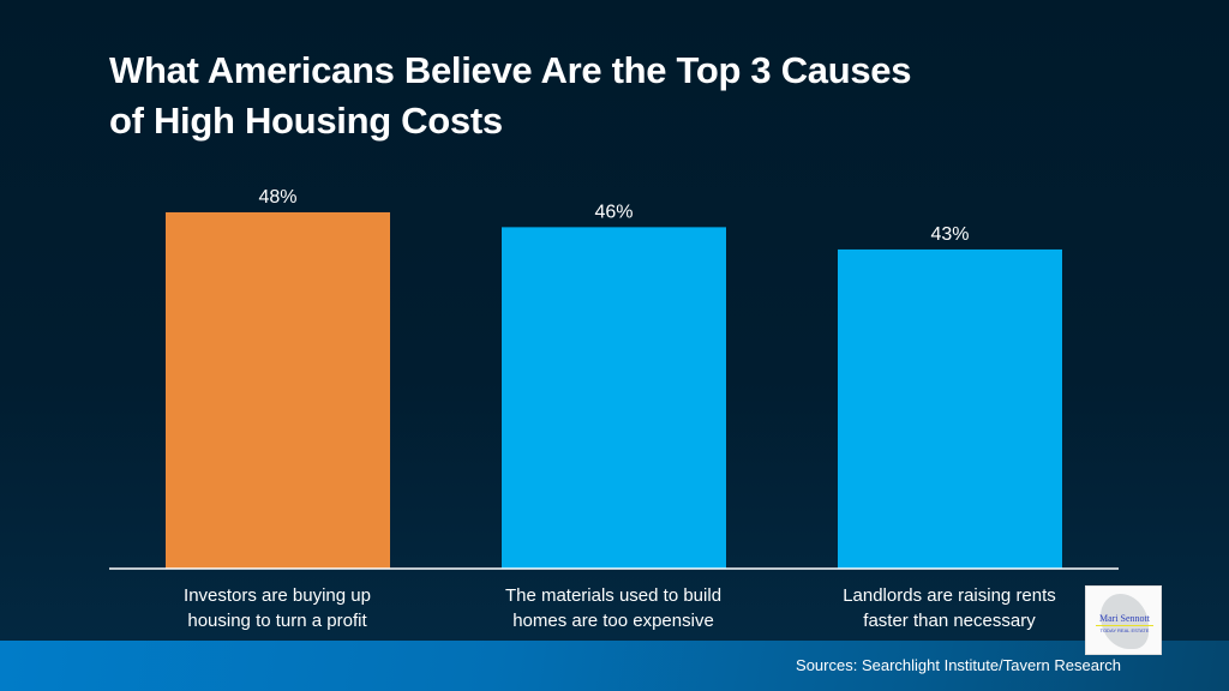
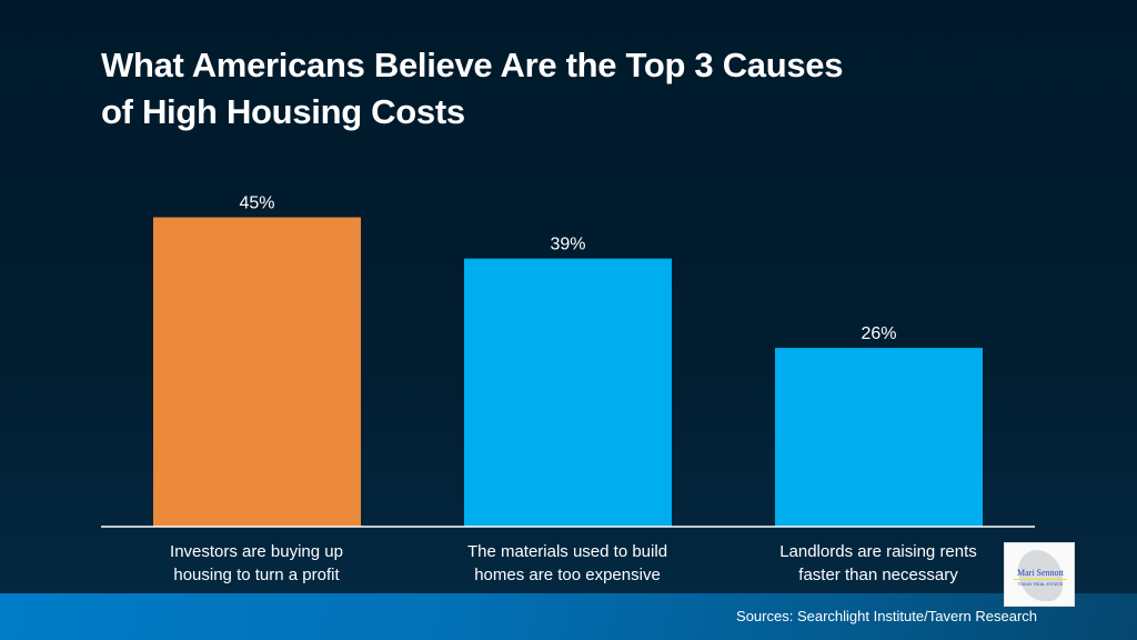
Investors are buying up housing to turn a profit: 48% -> 45%
The materials used to build homes are too expensive: 46% -> 39%
Landlords are raising rents faster than necessary: 43% -> 26%
